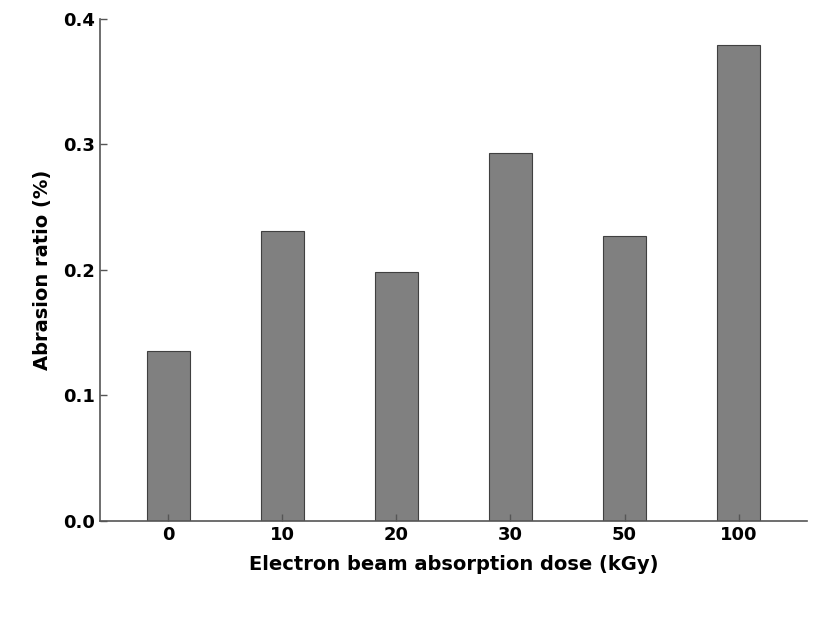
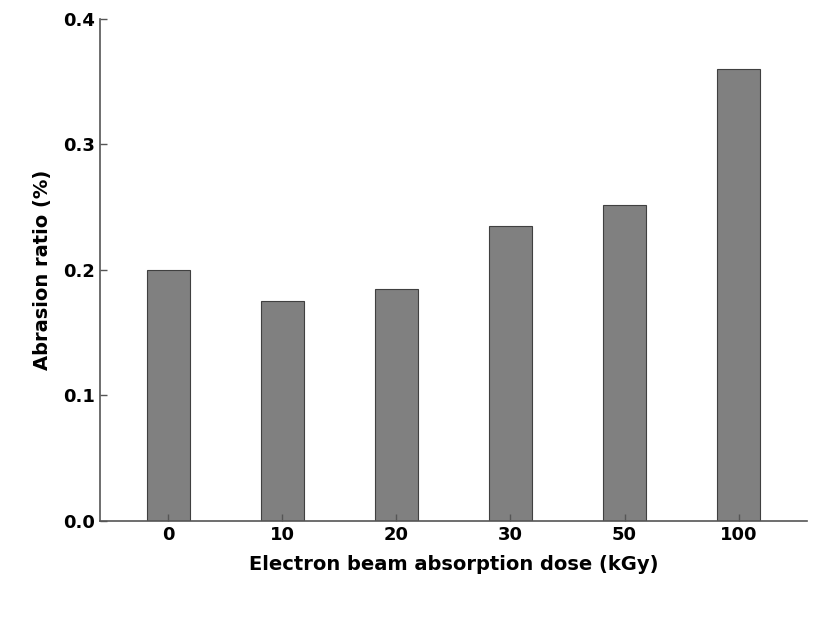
0: 0.135 -> 0.200
10: 0.231 -> 0.175
20: 0.198 -> 0.185
30: 0.293 -> 0.235
50: 0.227 -> 0.252
100: 0.379 -> 0.360
